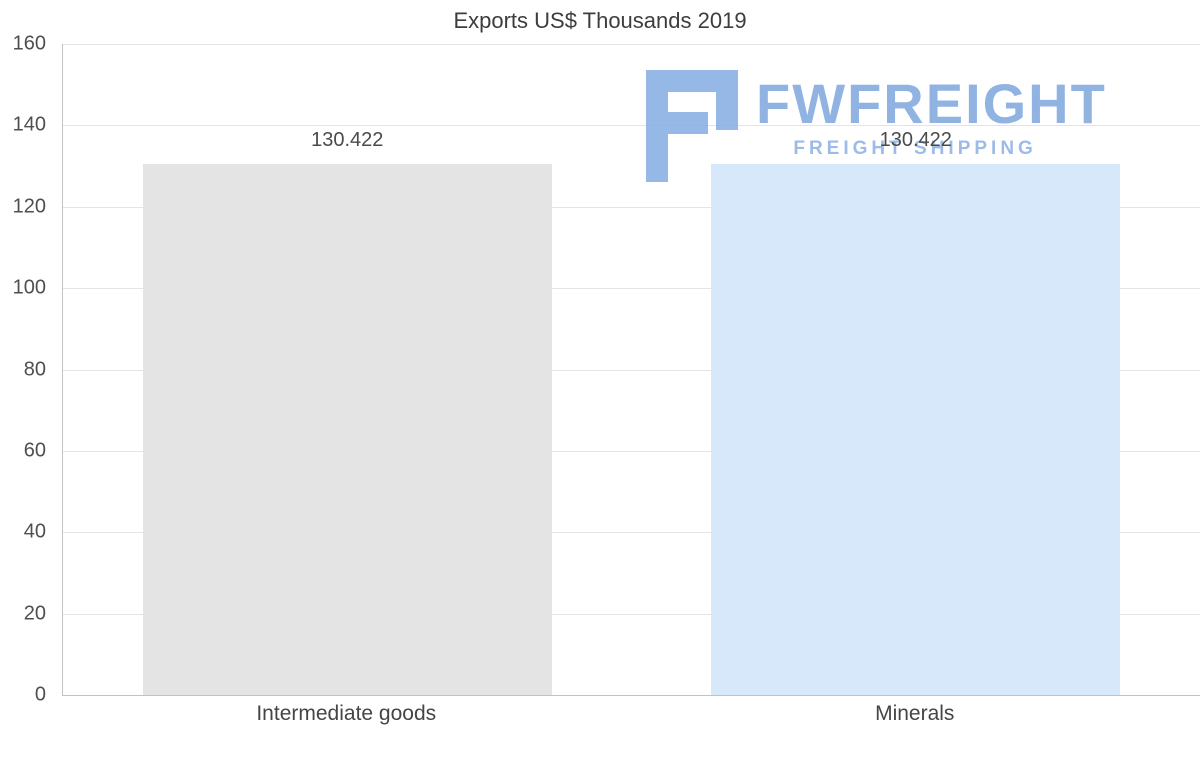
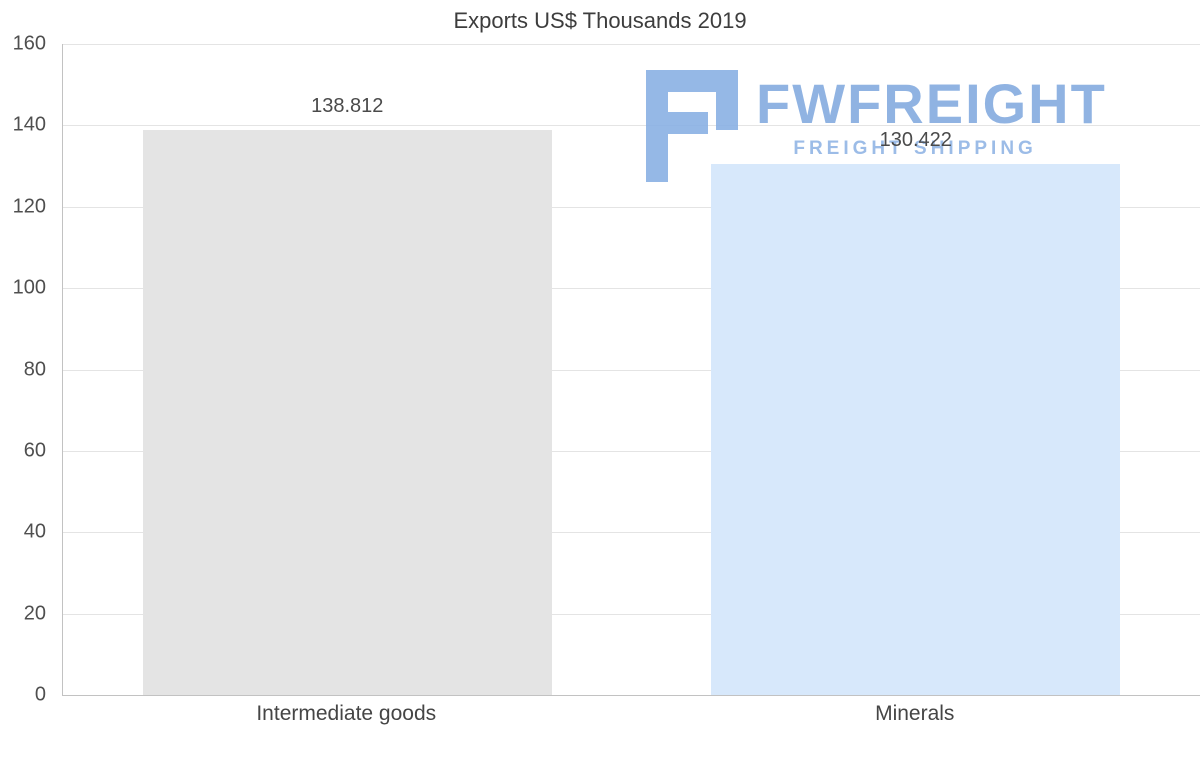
Intermediate goods: 130.422 -> 138.812
